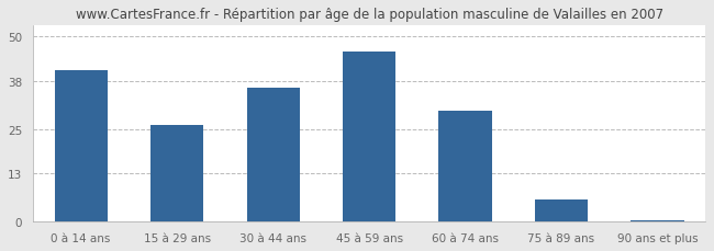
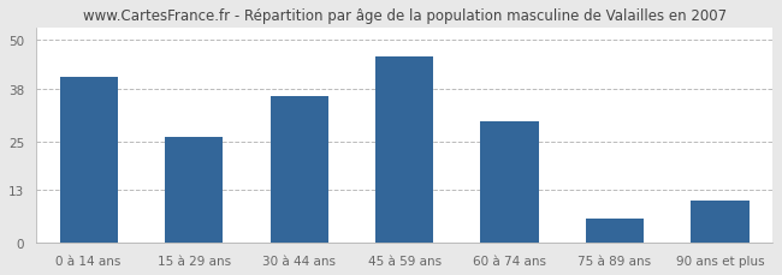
90 ans et plus: 0.5 -> 10.5
